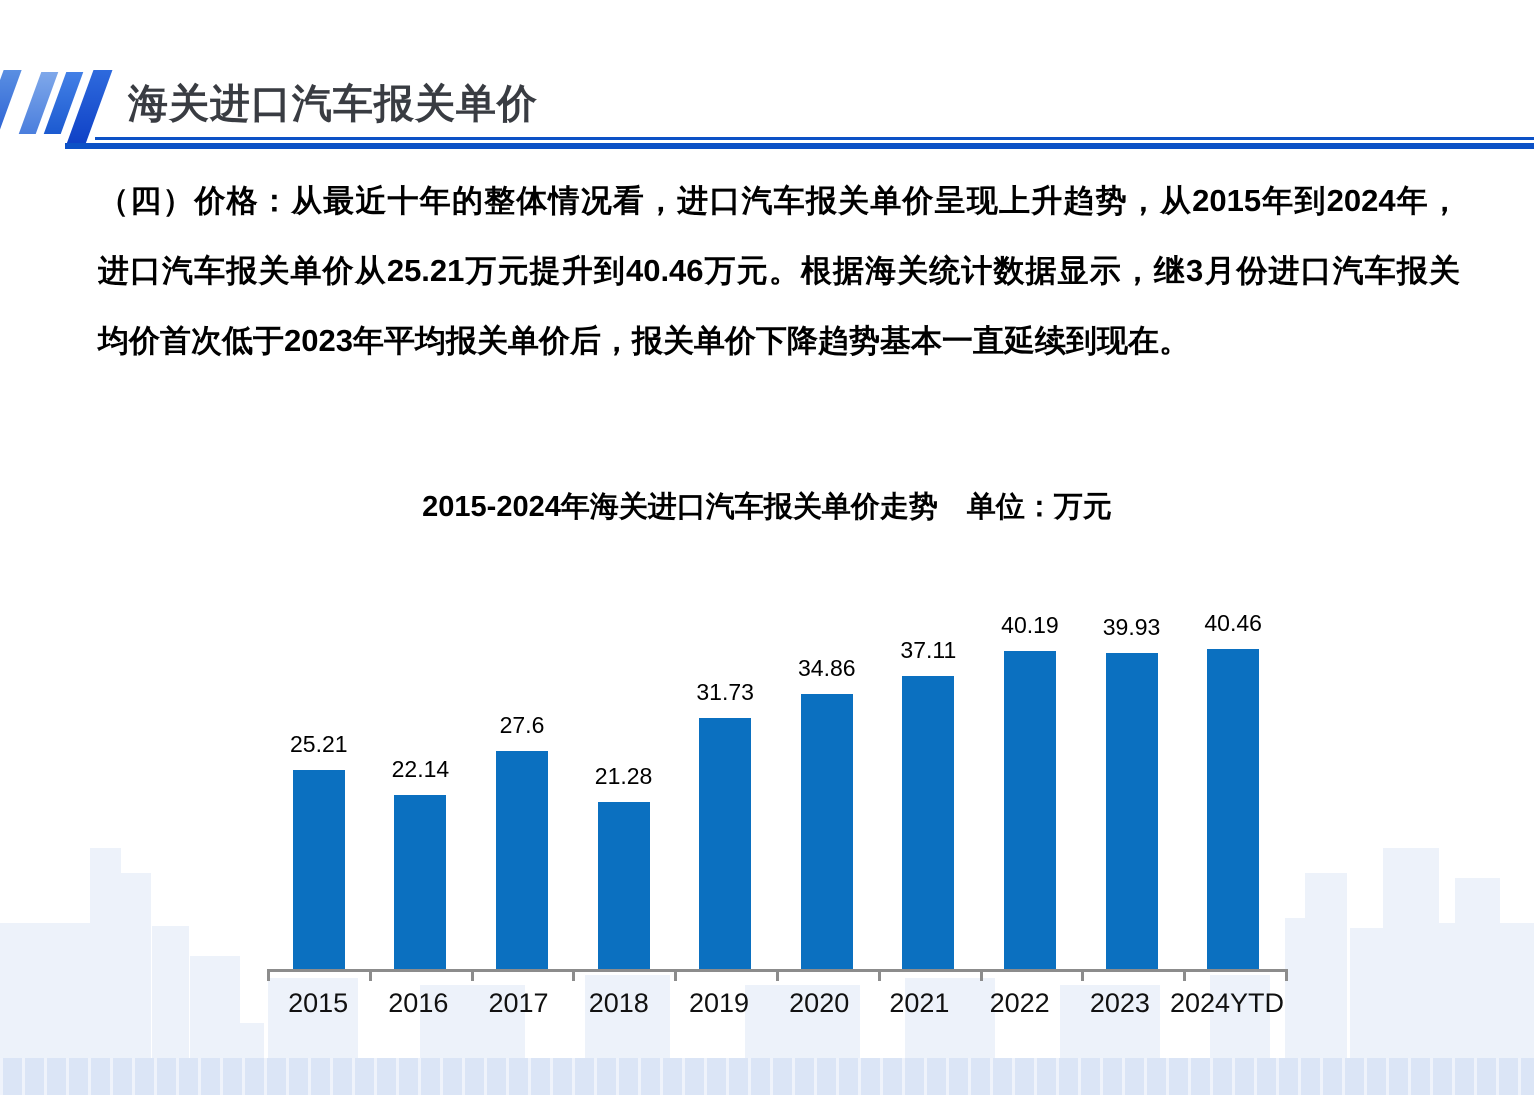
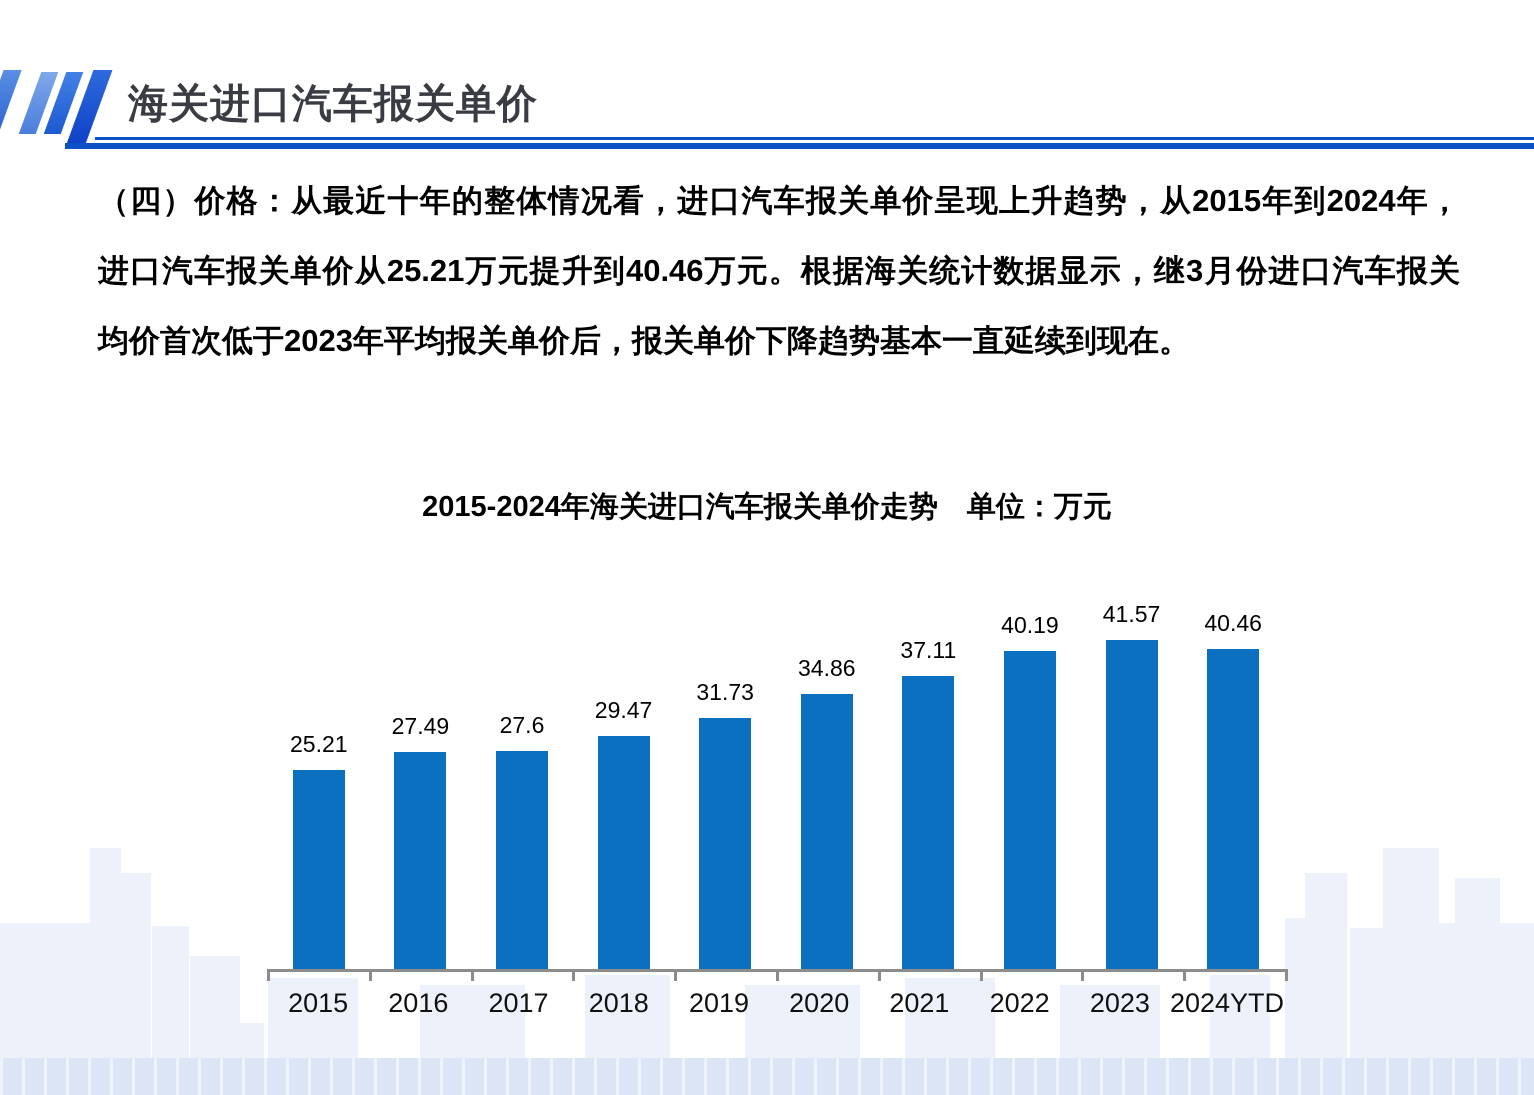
2016: 22.14 -> 27.49
2018: 21.28 -> 29.47
2023: 39.93 -> 41.57
